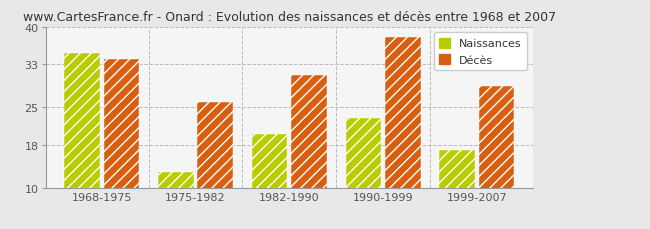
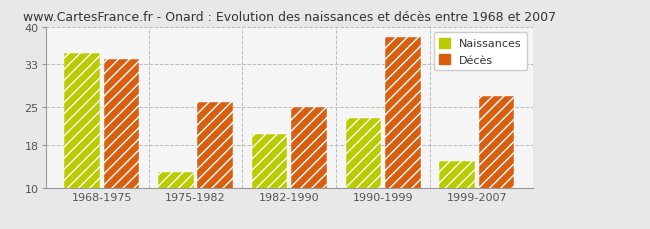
Décès/1982-1990: 31 -> 25
Naissances/1999-2007: 17 -> 15
Décès/1999-2007: 29 -> 27
